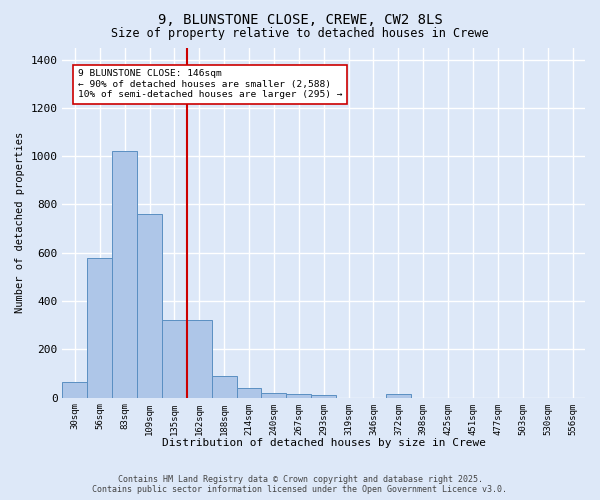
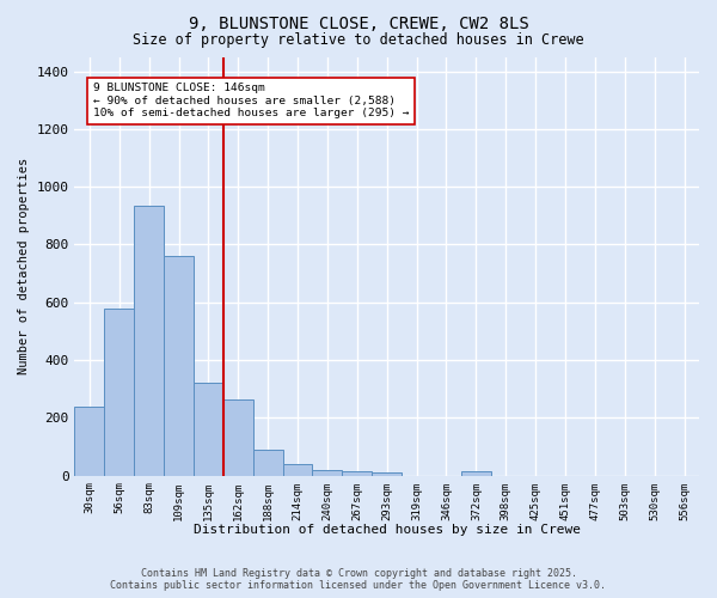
30sqm: 65 -> 240
83sqm: 1020 -> 935
162sqm: 320 -> 265
